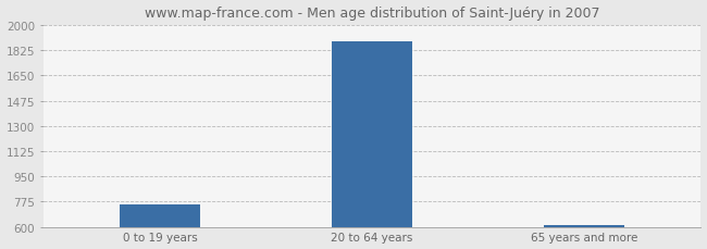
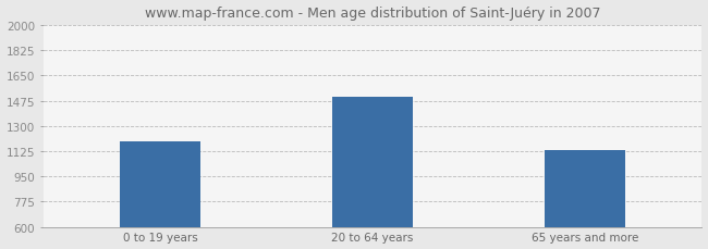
0 to 19 years: 760 -> 1190
20 to 64 years: 1890 -> 1500
65 years and more: 610 -> 1130
